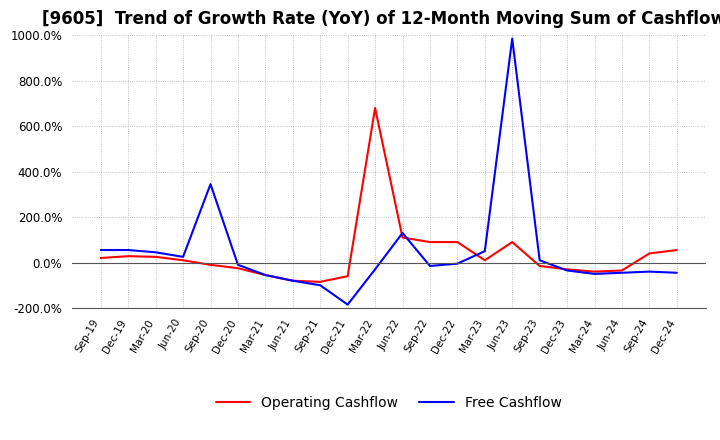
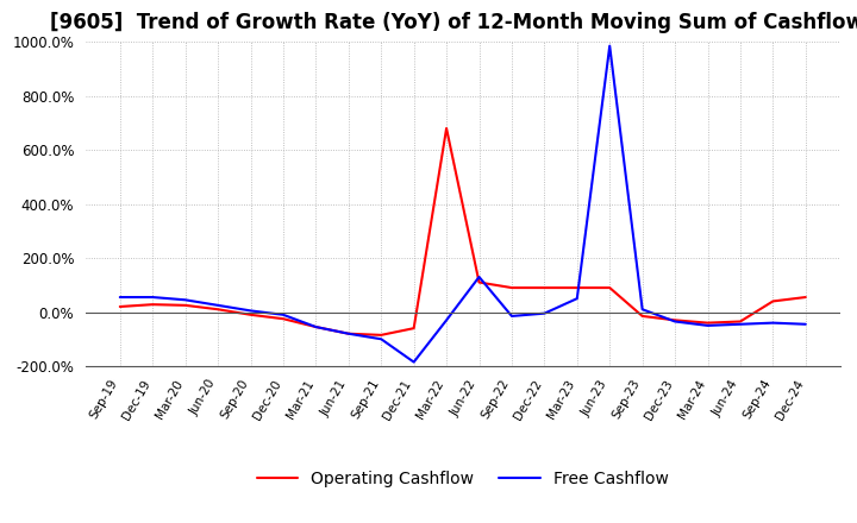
Free Cashflow/Sep-20: 345% -> 5%
Operating Cashflow/Mar-23: 10% -> 90%
